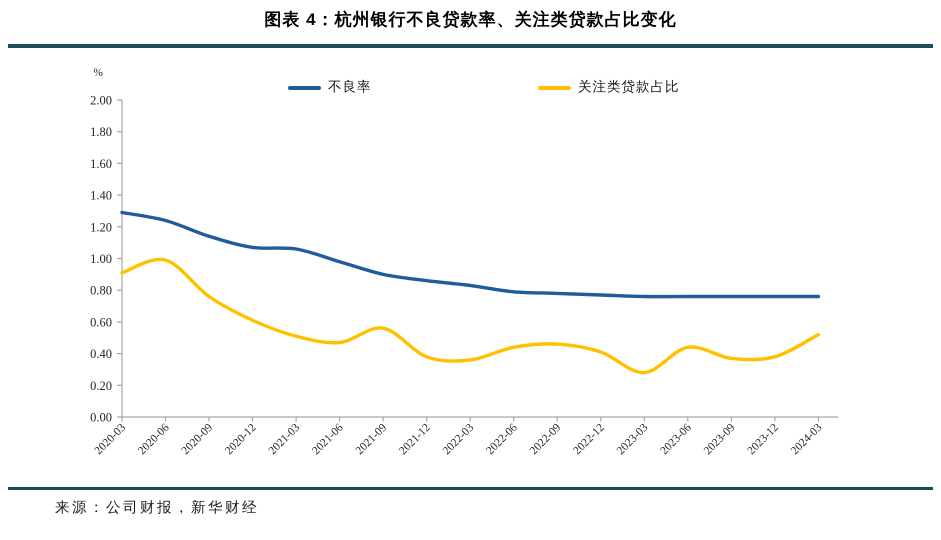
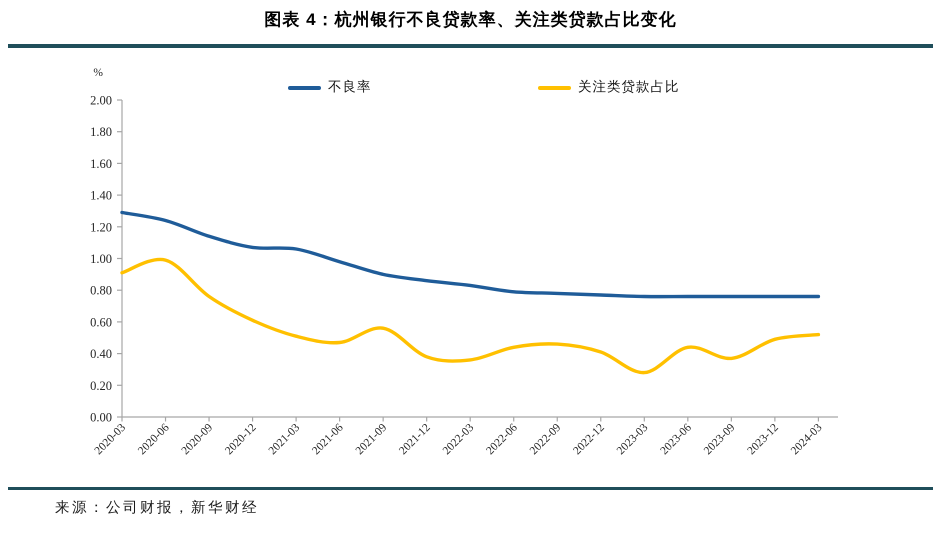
关注类贷款占比/2023-12: 0.38 -> 0.49
